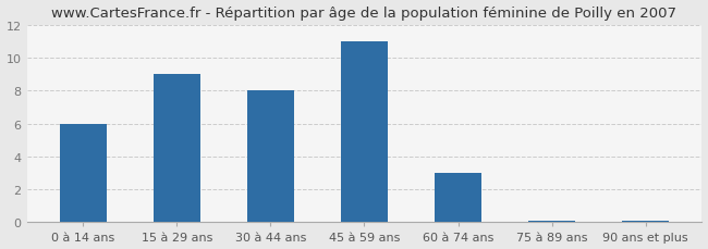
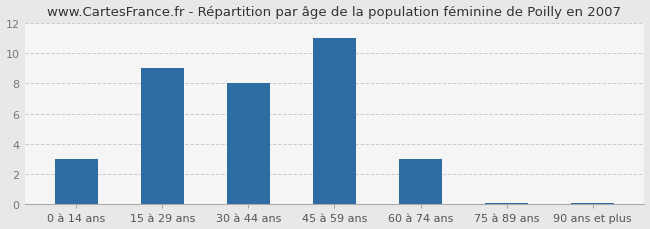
0 à 14 ans: 6.0 -> 3.0
